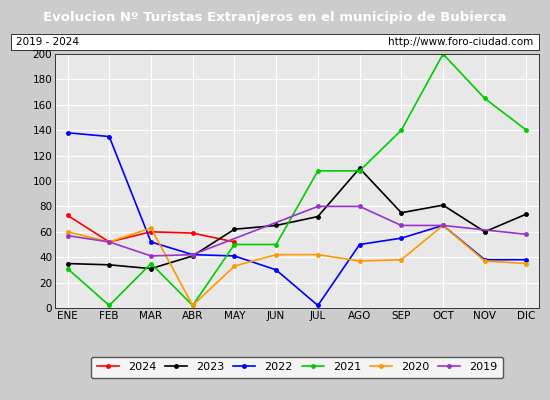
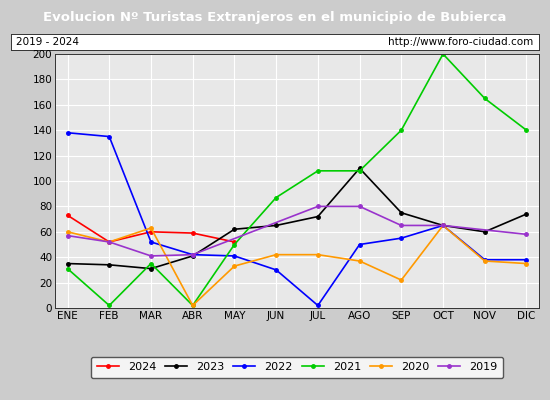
2021/JUN: 50 -> 87
2020/SEP: 38 -> 22
2023/OCT: 81 -> 65
